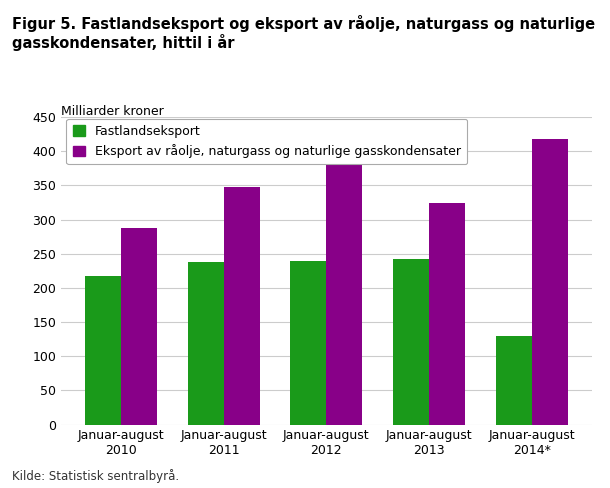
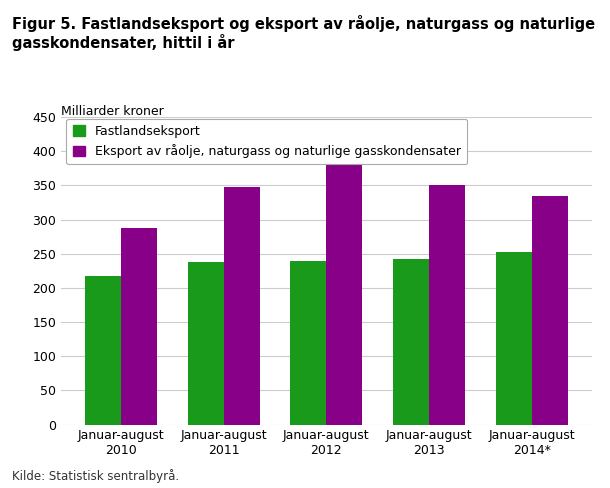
Eksport av råolje, naturgass og naturlige gasskondensater/Januar-august 2013: 324 -> 351
Fastlandseksport/Januar-august 2014*: 130 -> 253
Eksport av råolje, naturgass og naturlige gasskondensater/Januar-august 2014*: 418 -> 335
